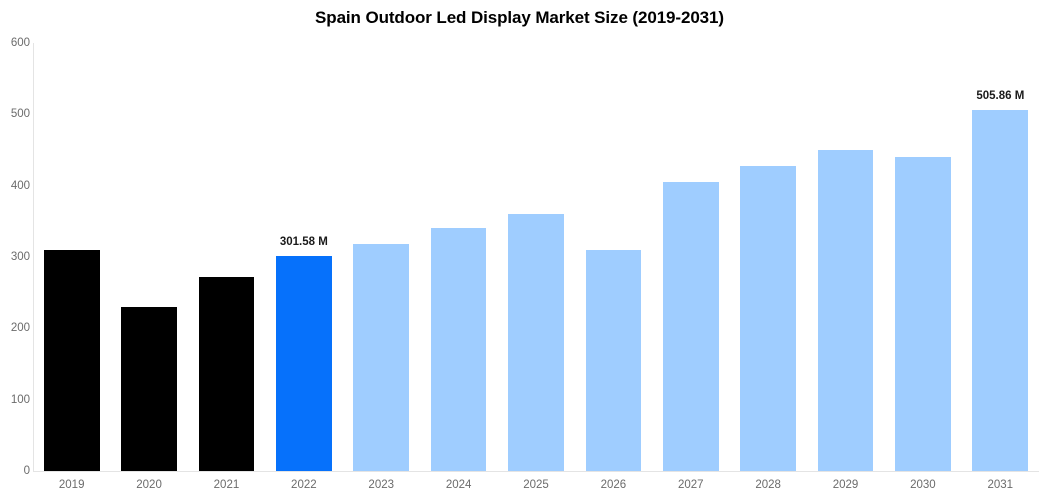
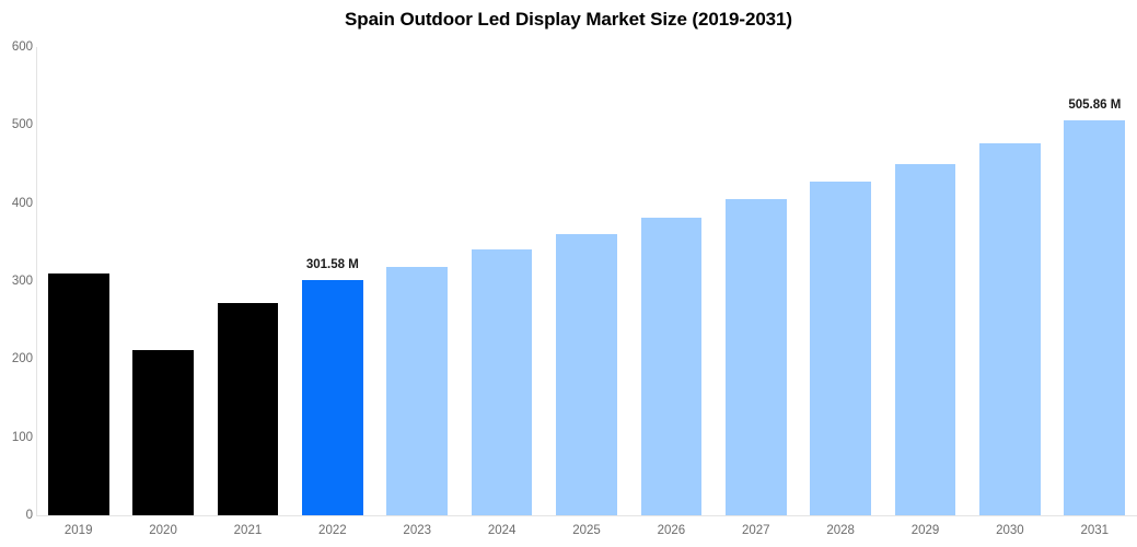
2020: 230 -> 210
2026: 310 -> 380
2030: 440 -> 480
